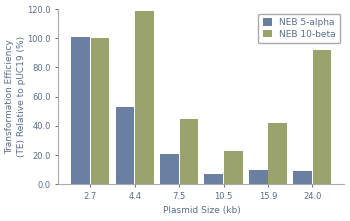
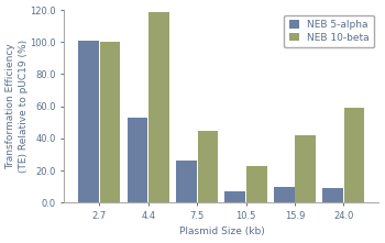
NEB 5-alpha/7.5: 21 -> 26
NEB 10-beta/24.0: 92 -> 59
